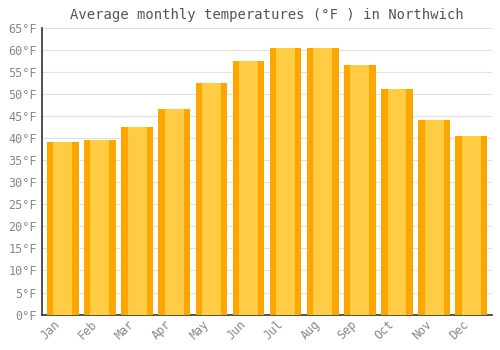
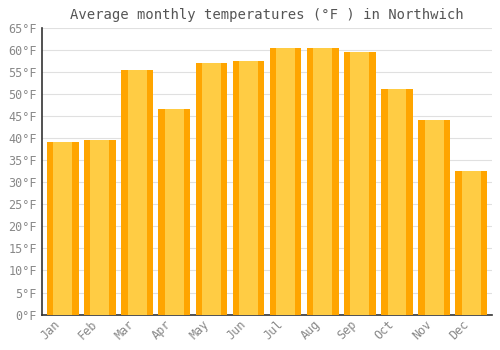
Mar: 42.5°F -> 55.5°F
May: 52.5°F -> 57.0°F
Sep: 56.5°F -> 59.5°F
Dec: 40.5°F -> 32.5°F
